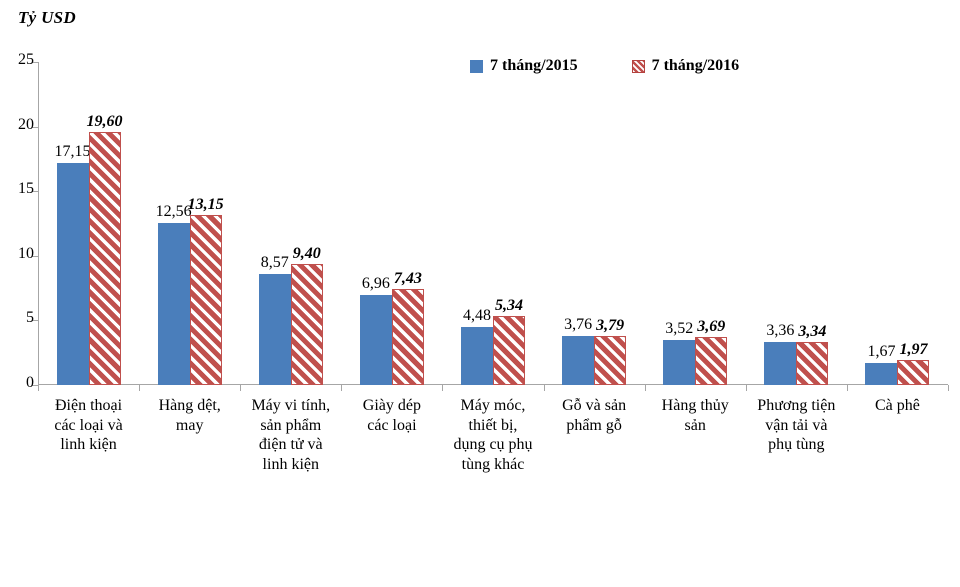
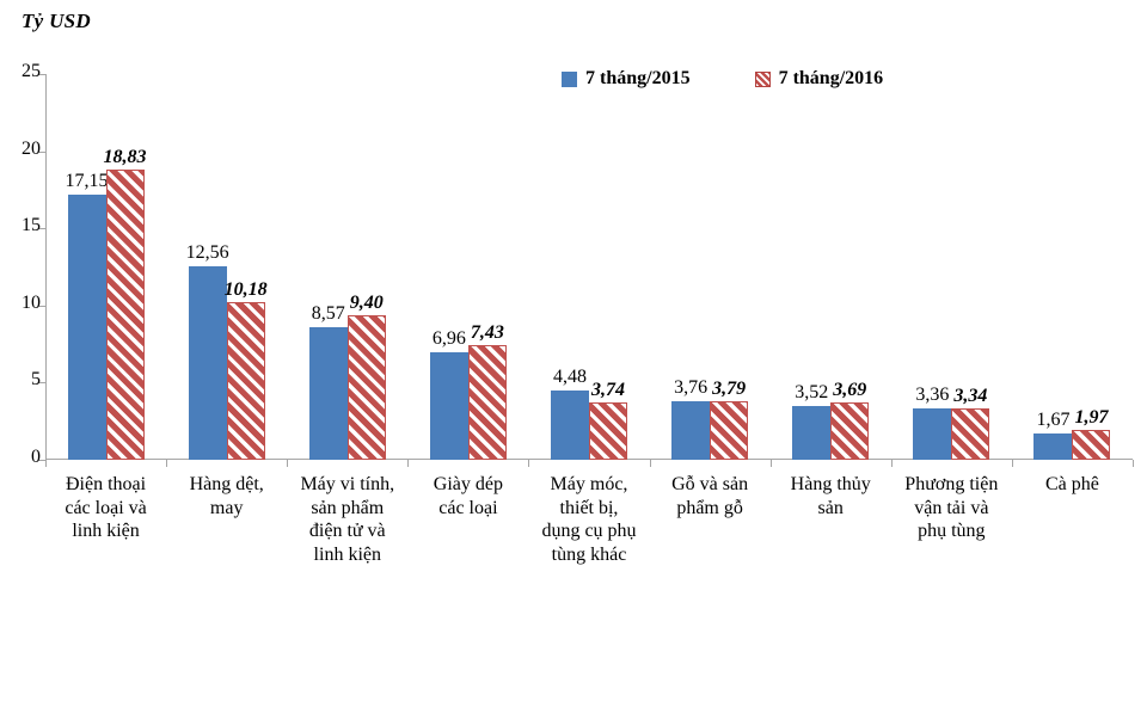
7 tháng/2016/Điện thoại các loại và linh kiện: 19,60 -> 18,83
7 tháng/2016/Hàng dệt, may: 13,15 -> 10,18
7 tháng/2016/Máy móc, thiết bị, dụng cụ phụ tùng khác: 5,34 -> 3,74
